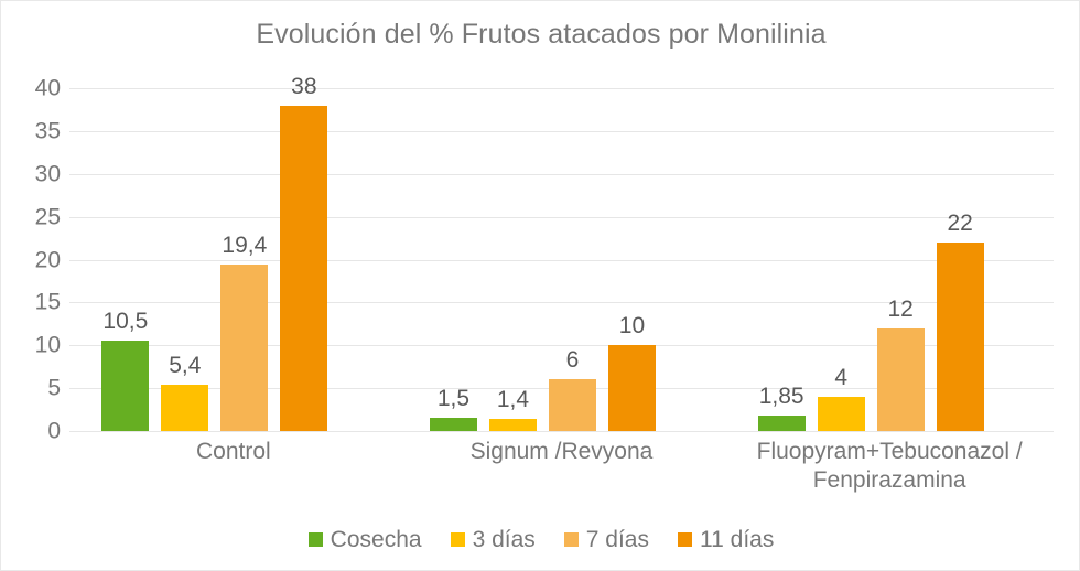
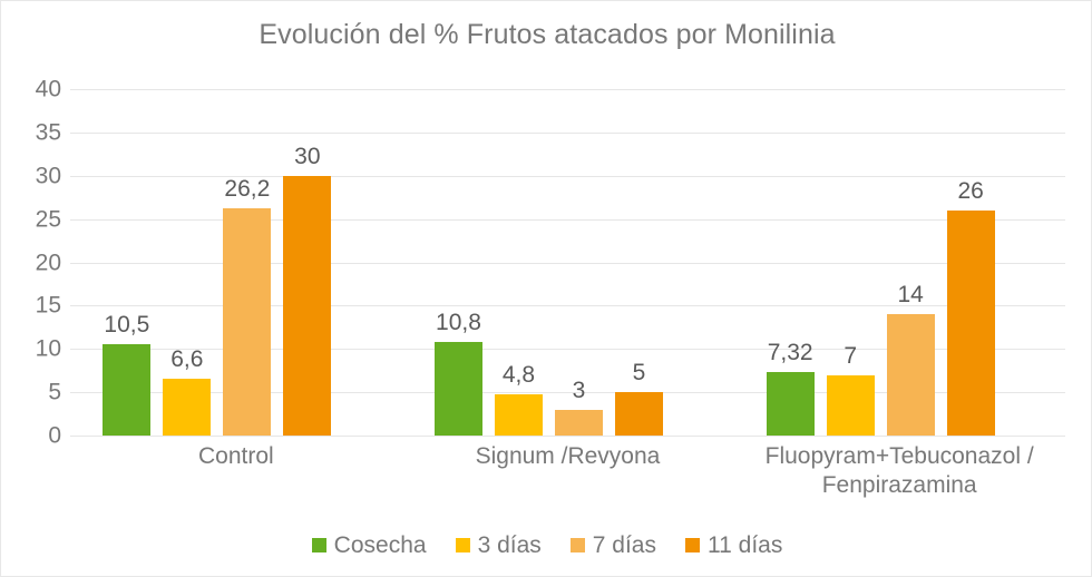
3 días/Control: 5,4 -> 6,6
7 días/Control: 19,4 -> 26,2
11 días/Control: 38 -> 30
Cosecha/Signum /Revyona: 1,5 -> 10,8
3 días/Signum /Revyona: 1,4 -> 4,8
7 días/Signum /Revyona: 6 -> 3
11 días/Signum /Revyona: 10 -> 5
Cosecha/Fluopyram+Tebuconazol / Fenpirazamina: 1,85 -> 7,32
3 días/Fluopyram+Tebuconazol / Fenpirazamina: 4 -> 7
7 días/Fluopyram+Tebuconazol / Fenpirazamina: 12 -> 14
11 días/Fluopyram+Tebuconazol / Fenpirazamina: 22 -> 26
